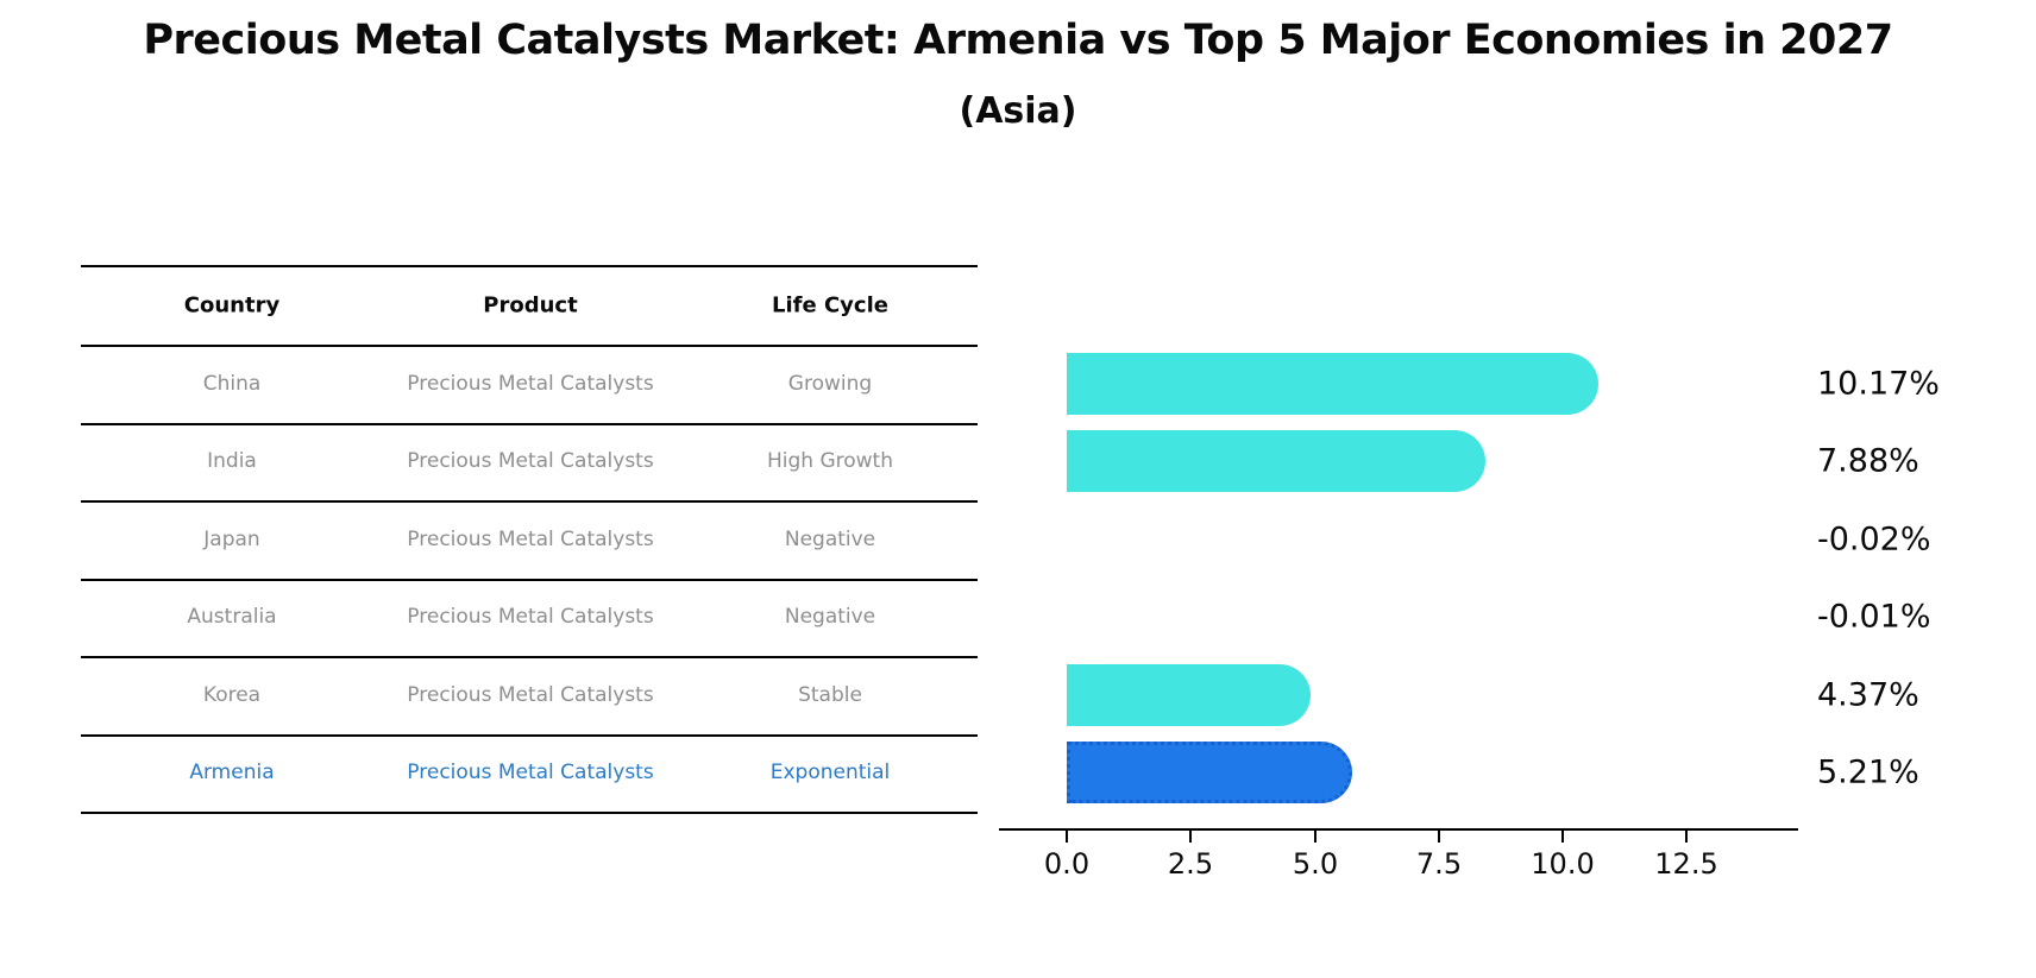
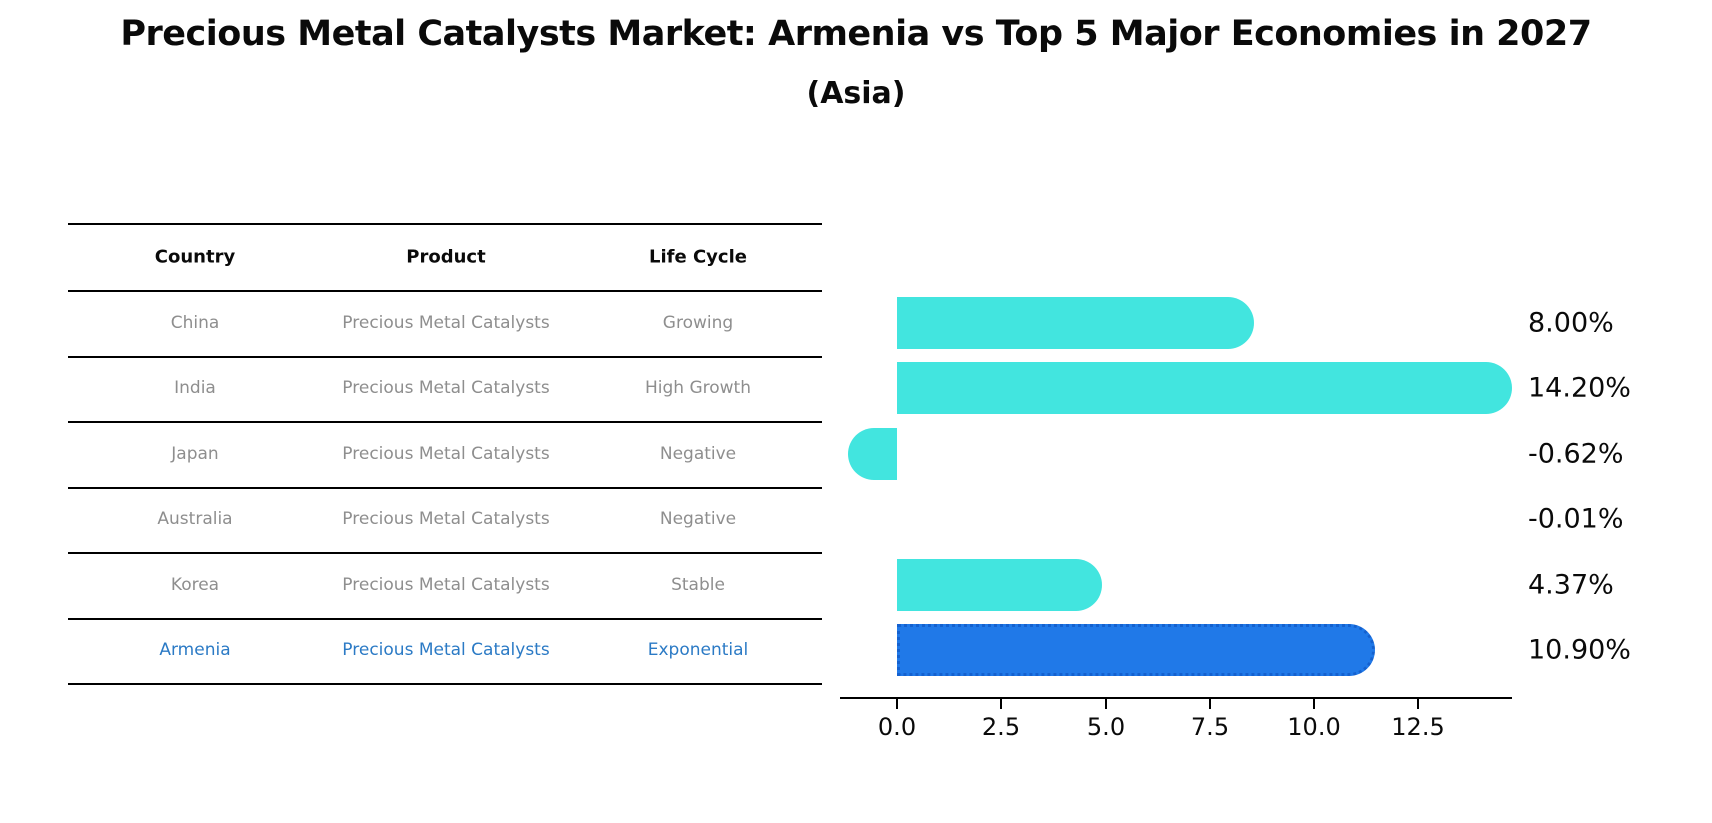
China: 10.17% -> 8.00%
India: 7.88% -> 14.20%
Japan: -0.02% -> -0.62%
Armenia: 5.21% -> 10.90%
